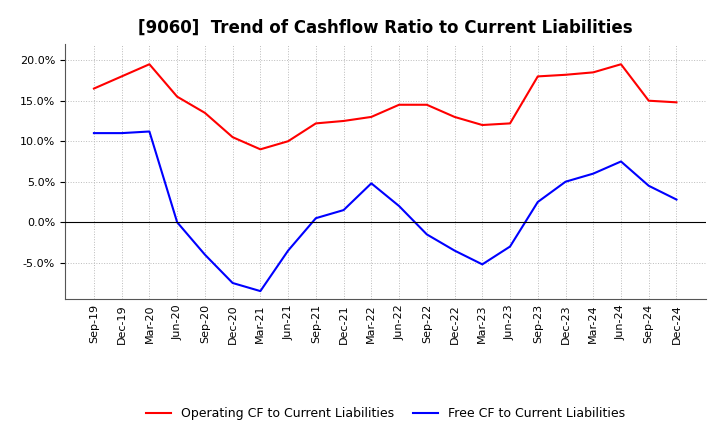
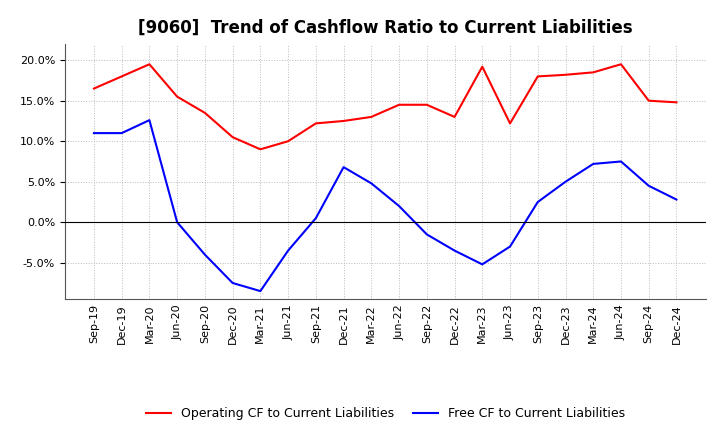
Free CF to Current Liabilities/Mar-20: 11.2% -> 12.6%
Free CF to Current Liabilities/Dec-21: 1.5% -> 6.8%
Operating CF to Current Liabilities/Mar-23: 12.0% -> 19.2%
Free CF to Current Liabilities/Mar-24: 6.0% -> 7.2%
